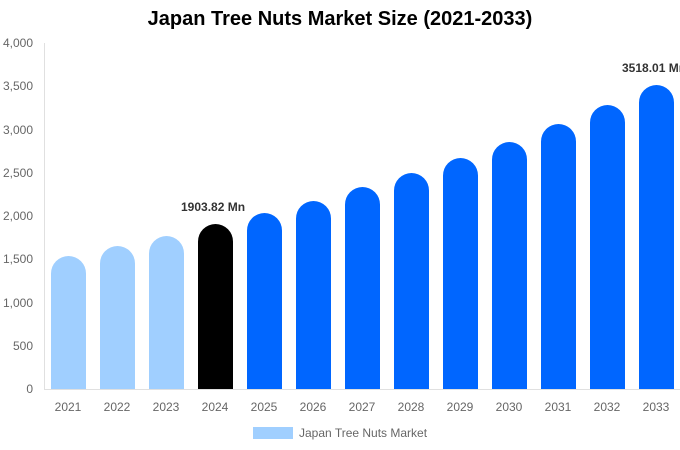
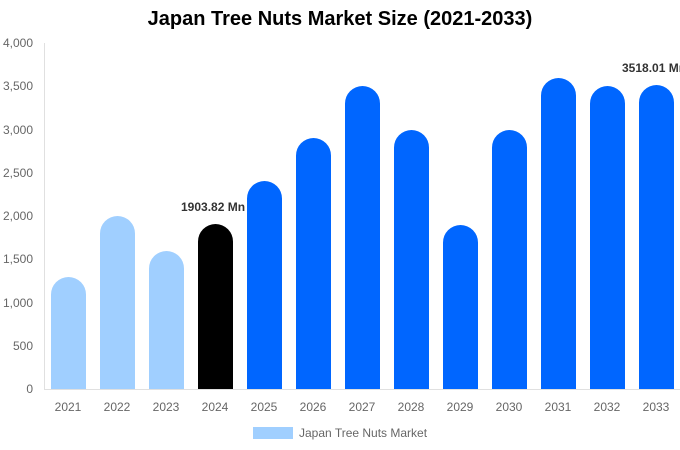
2021: 1500 -> 1300
2022: 1700 -> 2000
2023: 1800 -> 1600
2025: 2000 -> 2400
2026: 2200 -> 2900
2027: 2300 -> 3500
2028: 2500 -> 3000
2029: 2700 -> 1900
2030: 2900 -> 3000
2031: 3100 -> 3600
2032: 3300 -> 3500
